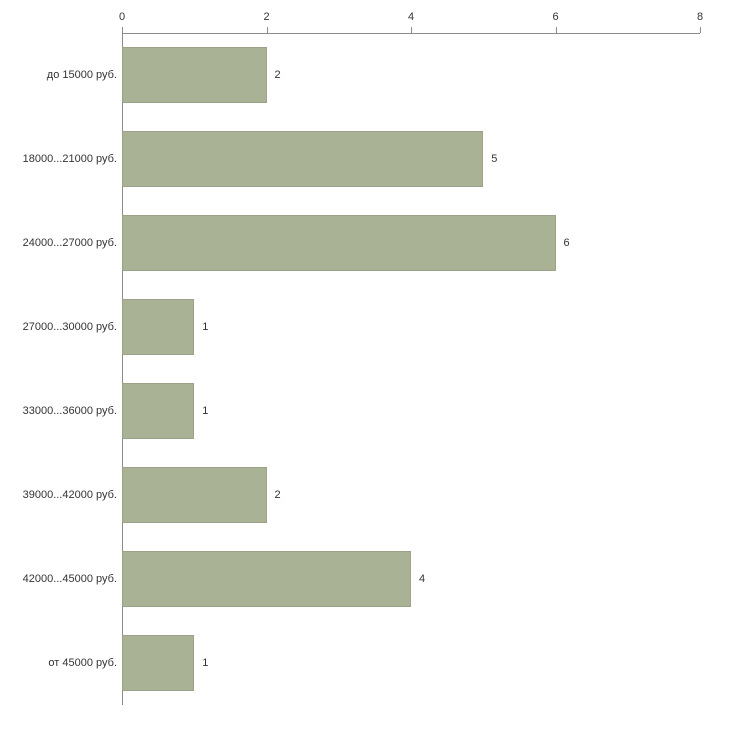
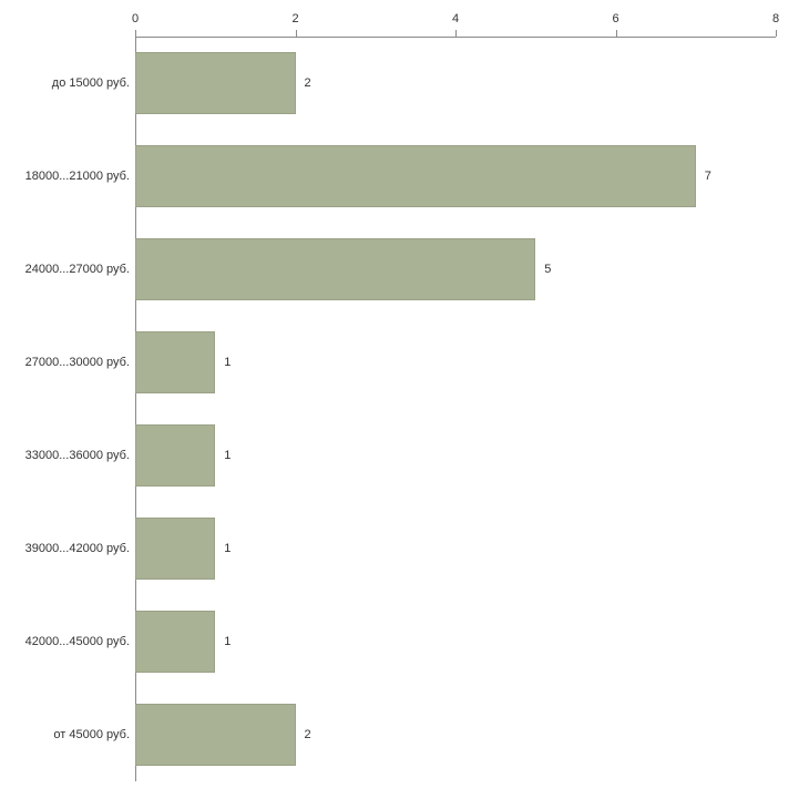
18000...21000 руб.: 5 -> 7
24000...27000 руб.: 6 -> 5
39000...42000 руб.: 2 -> 1
42000...45000 руб.: 4 -> 1
от 45000 руб.: 1 -> 2
